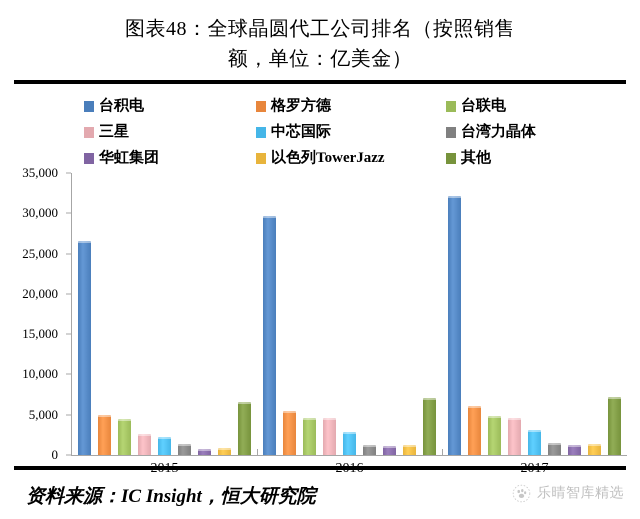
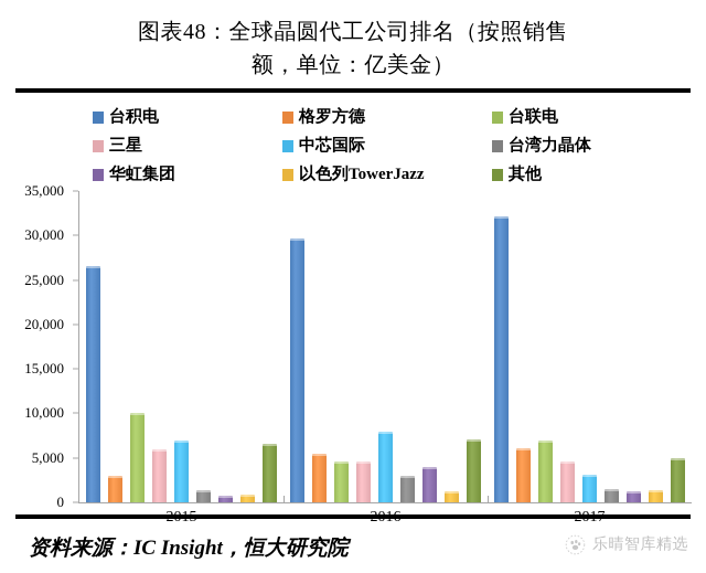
格罗方德/2015: 5000 -> 3000
台联电/2015: 4000 -> 10000
三星/2015: 3000 -> 6000
中芯国际/2015: 2000 -> 7000
中芯国际/2016: 3000 -> 8000
台湾力晶体/2016: 1000 -> 3000
华虹集团/2016: 1000 -> 4000
台联电/2017: 5000 -> 7000
其他/2017: 7000 -> 5000
